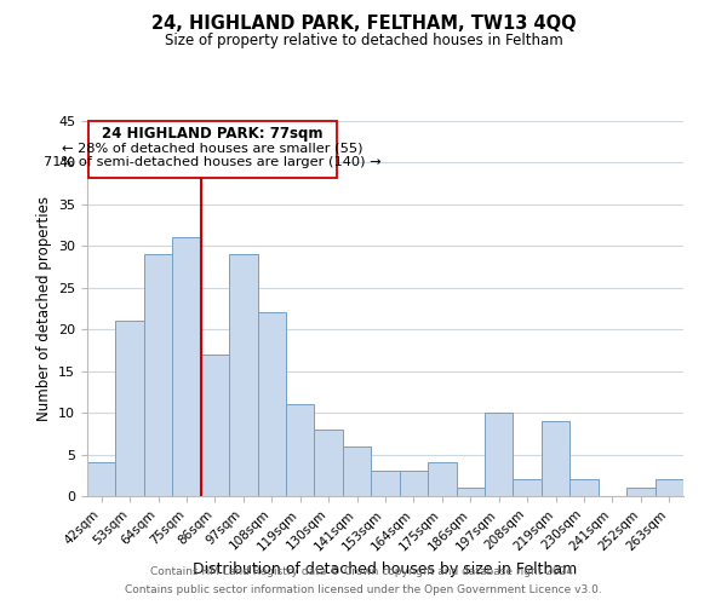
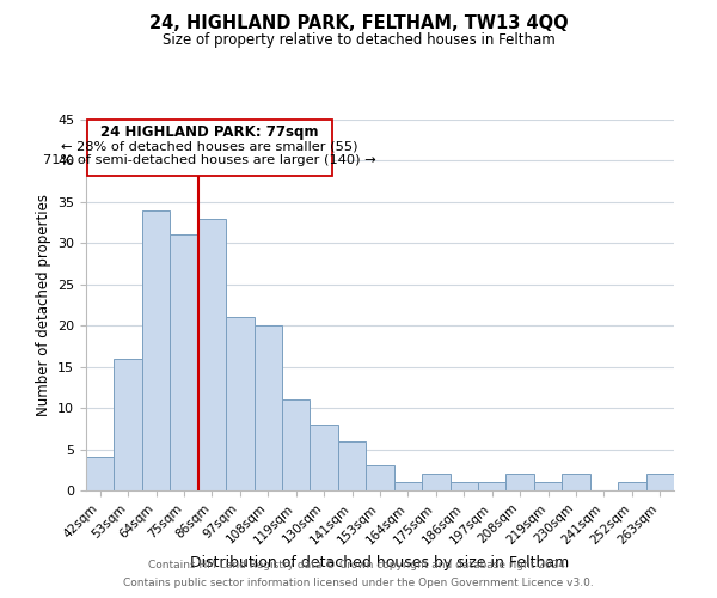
53sqm: 21 -> 16
64sqm: 29 -> 34
86sqm: 17 -> 33
97sqm: 29 -> 21
108sqm: 22 -> 20
164sqm: 3 -> 1
175sqm: 4 -> 2
197sqm: 10 -> 1
219sqm: 9 -> 1
